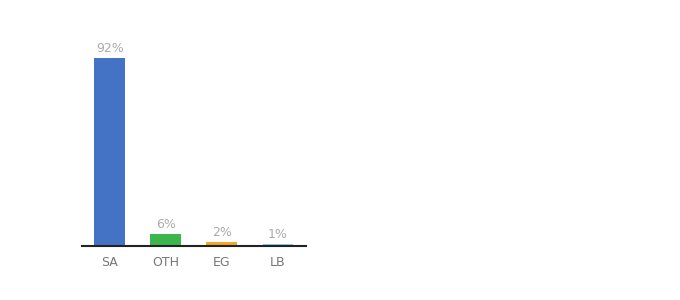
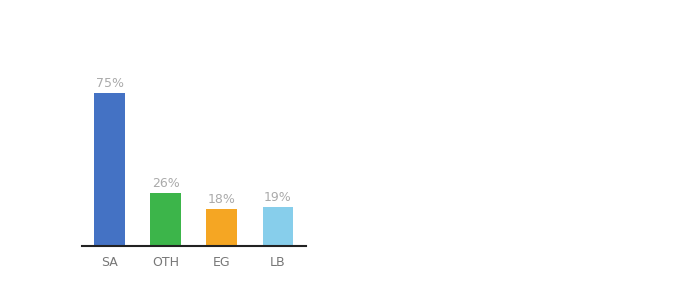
SA: 92% -> 75%
OTH: 6% -> 26%
EG: 2% -> 18%
LB: 1% -> 19%
